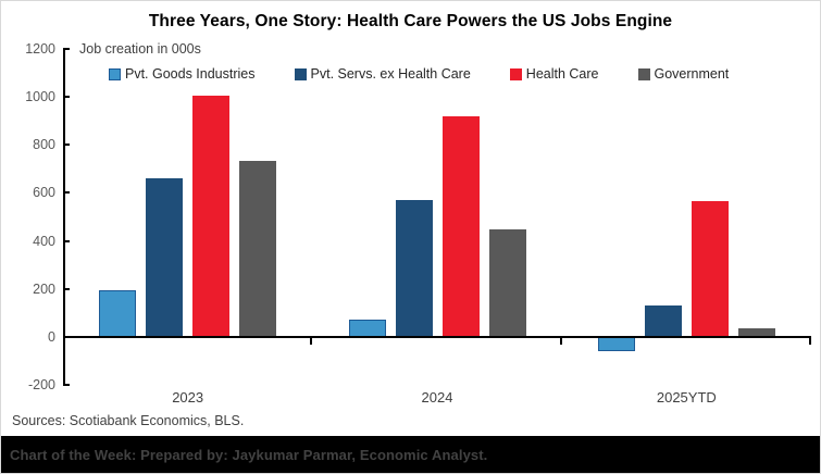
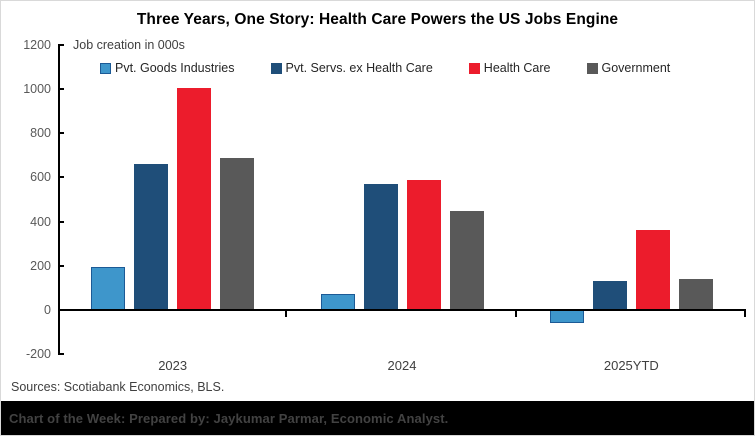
Government/2023: 740 -> 690
Health Care/2024: 920 -> 590
Health Care/2025YTD: 560 -> 360
Government/2025YTD: 40 -> 140
